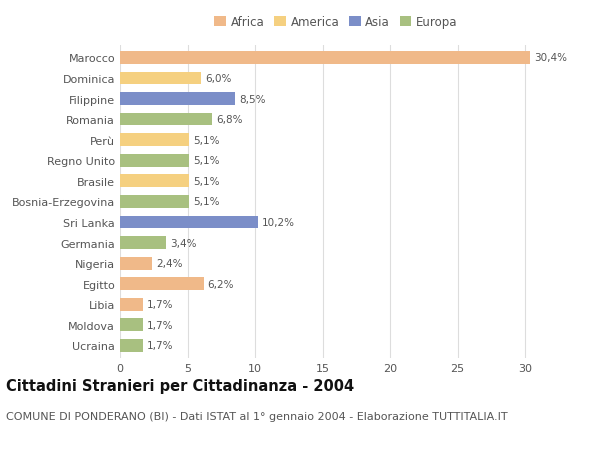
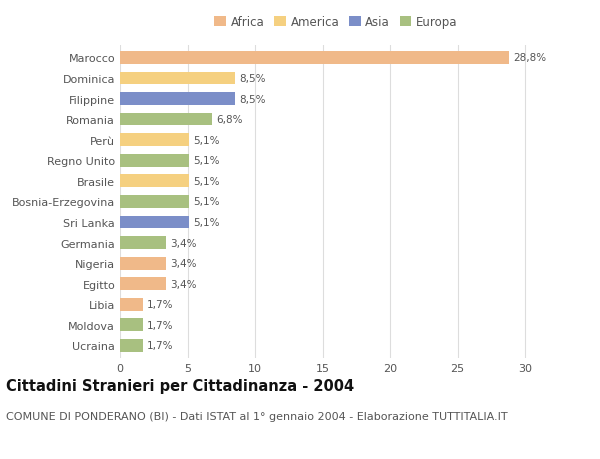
Marocco: 30,4% -> 28,8%
Dominica: 6,0% -> 8,5%
Sri Lanka: 10,2% -> 5,1%
Nigeria: 2,4% -> 3,4%
Egitto: 6,2% -> 3,4%
